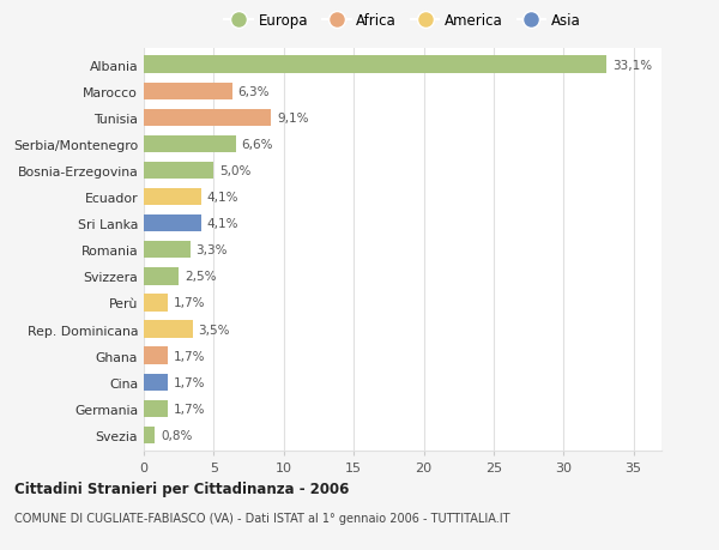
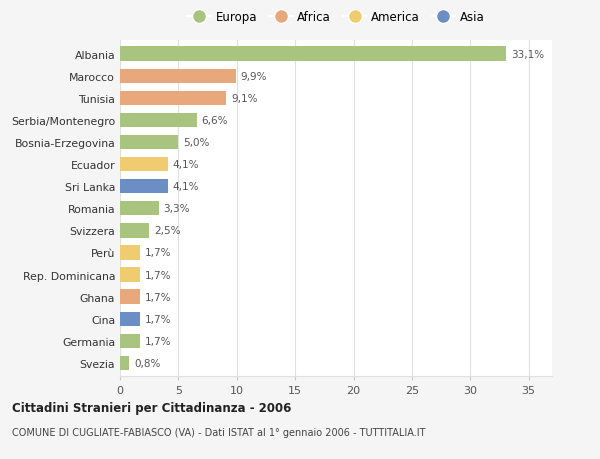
Marocco: 6,3% -> 9,9%
Rep. Dominicana: 3,5% -> 1,7%
